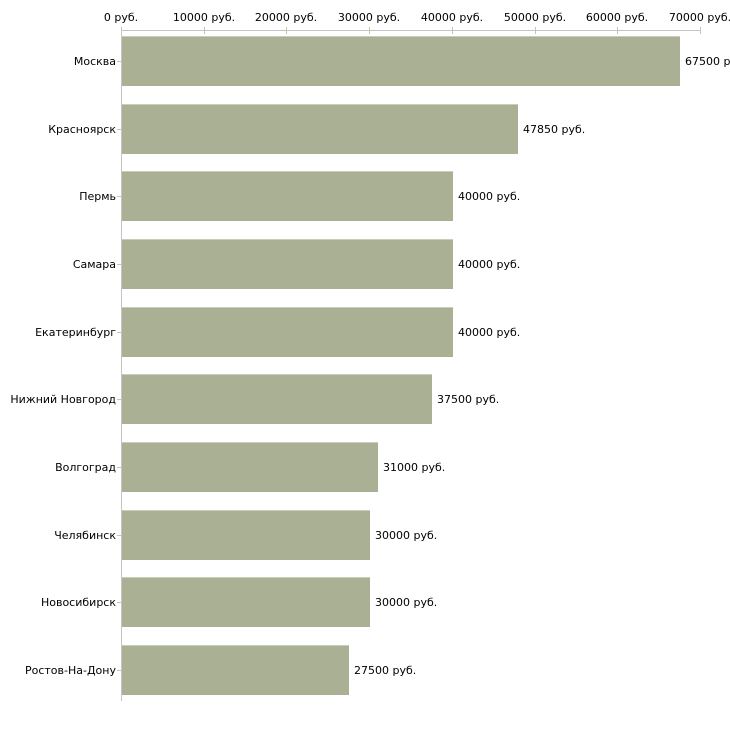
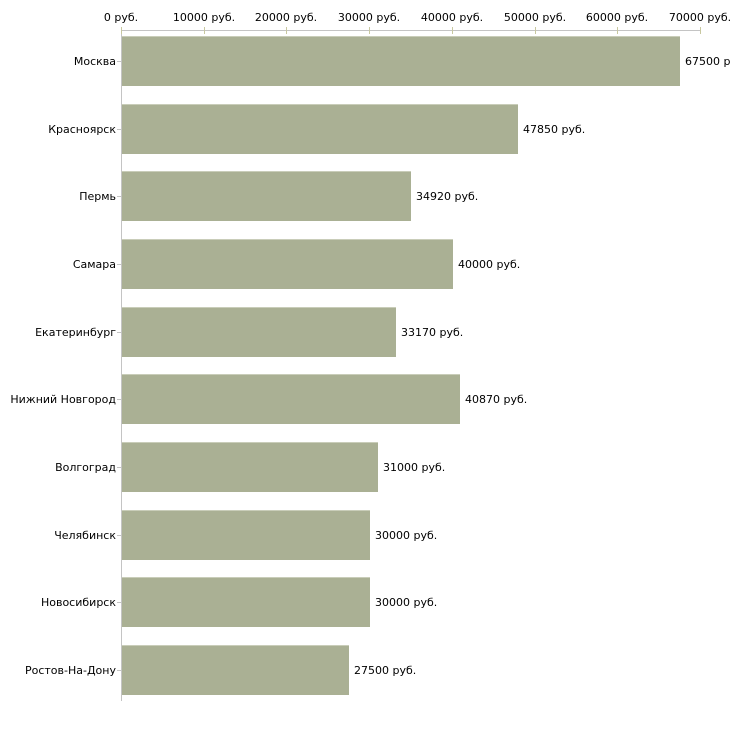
Пермь: 40000 -> 34920
Екатеринбург: 40000 -> 33170
Нижний Новгород: 37500 -> 40870
